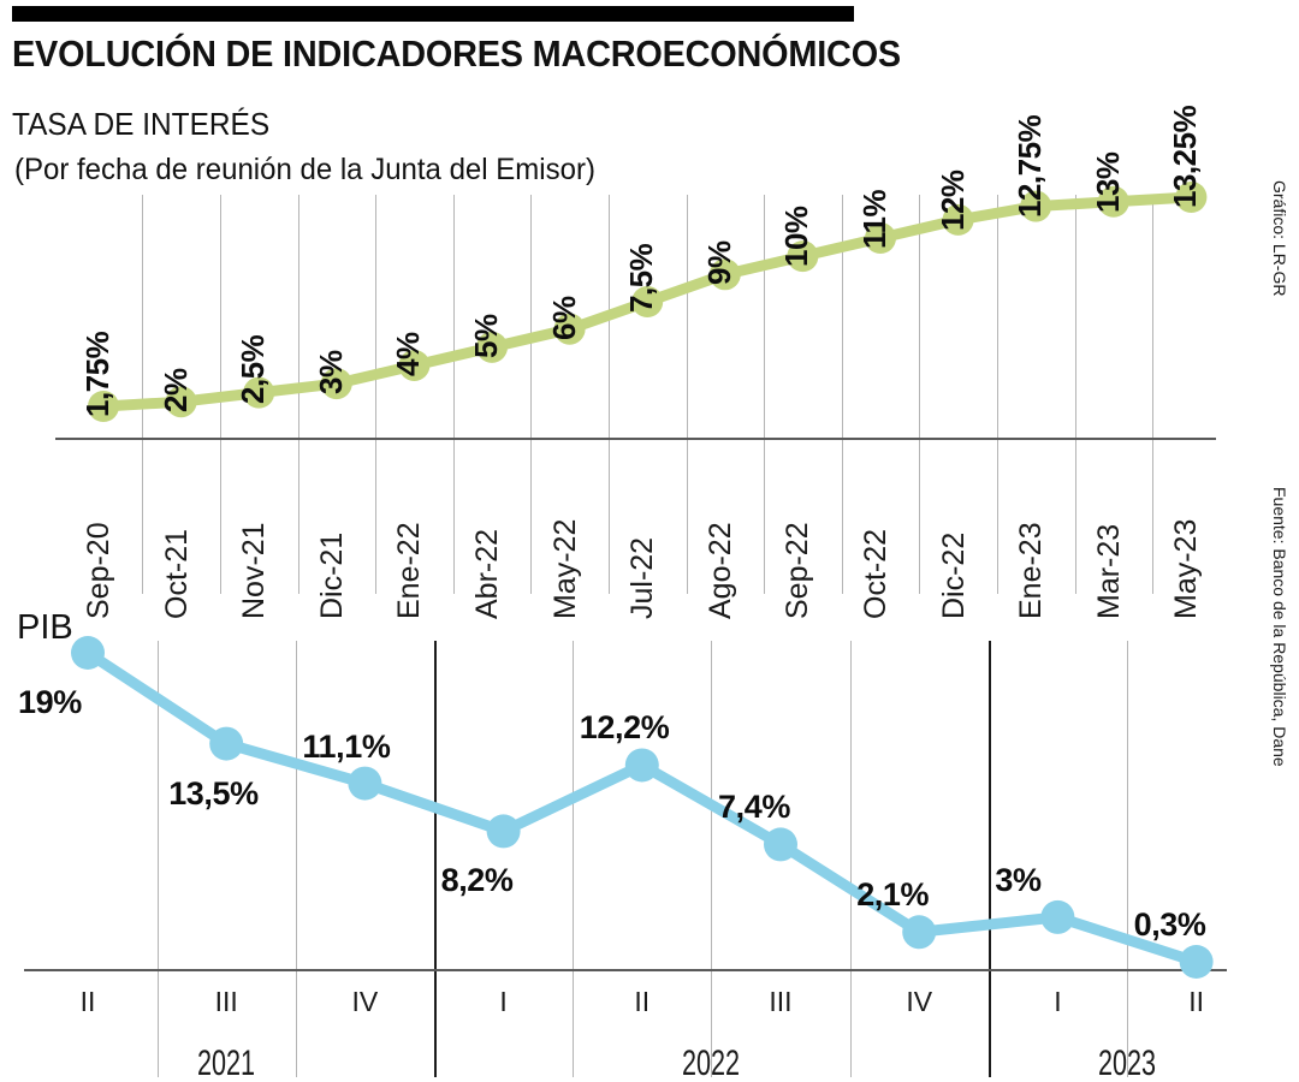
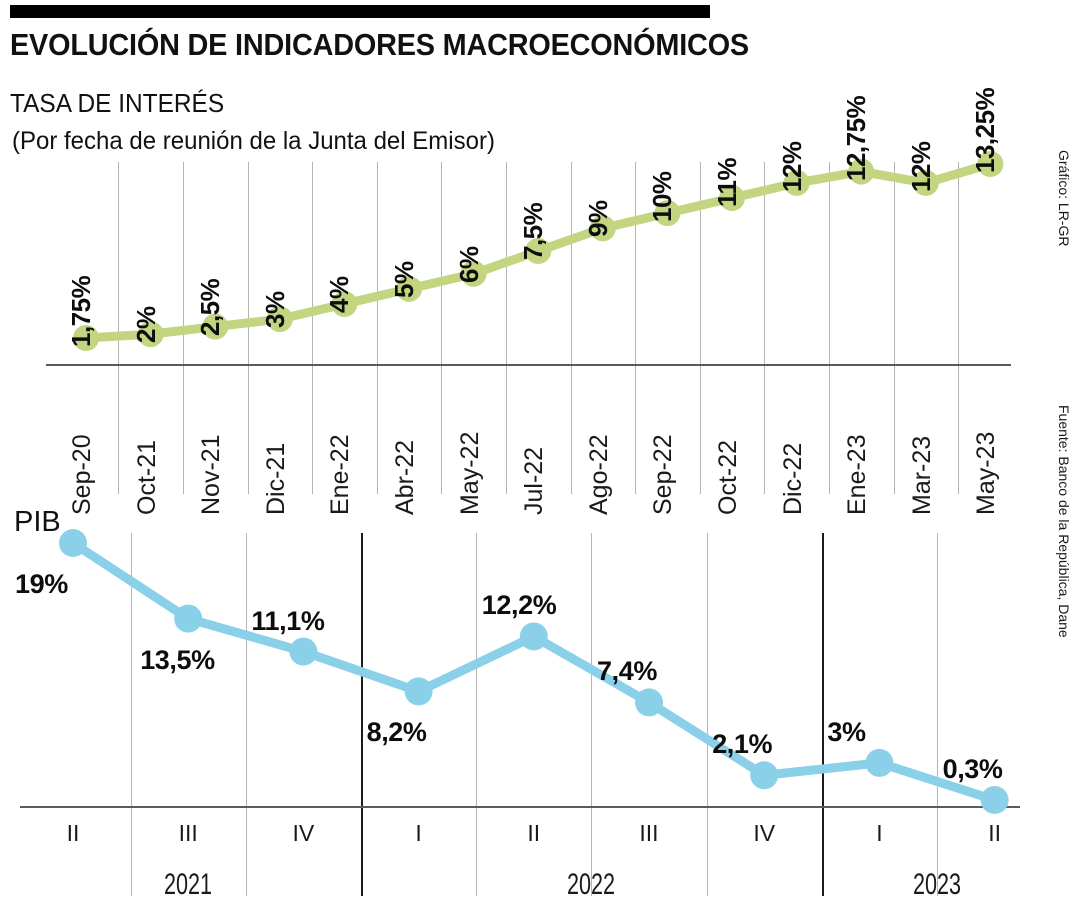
TASA DE INTERÉS/Mar-23: 13% -> 12%
